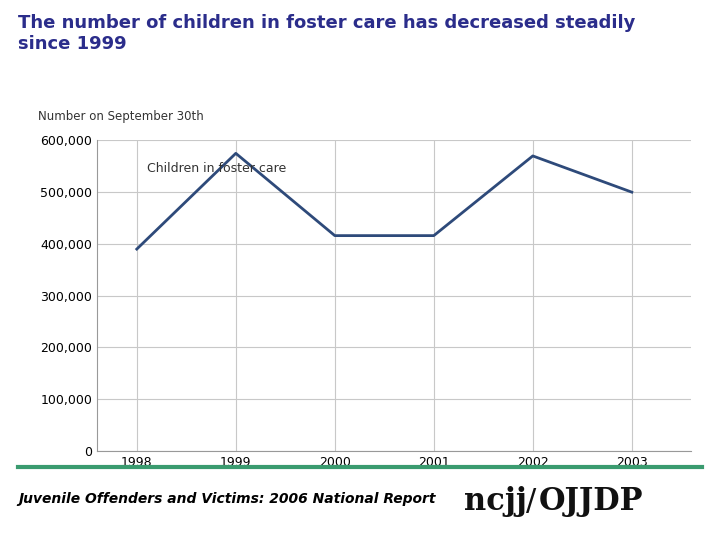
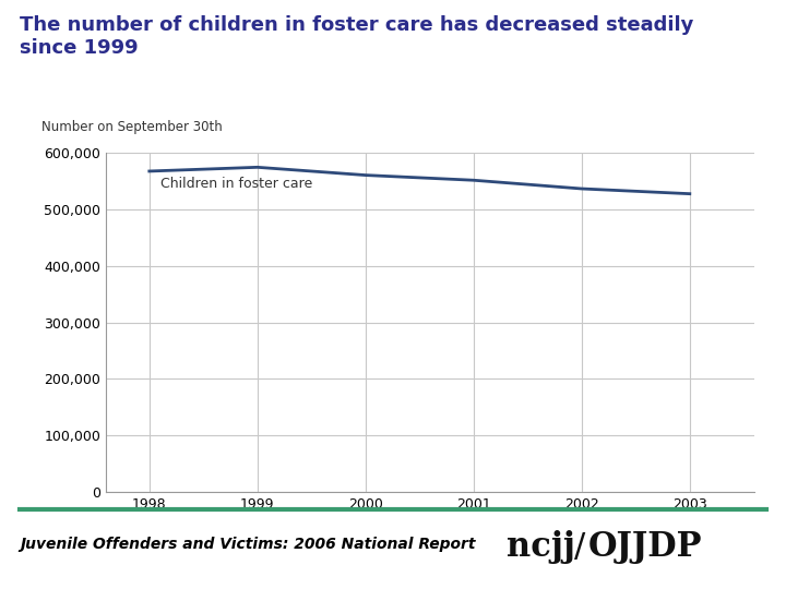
1998: 390,000 -> 568,000
2000: 416,000 -> 561,000
2001: 416,000 -> 552,000
2002: 570,000 -> 537,000
2003: 500,000 -> 528,000
